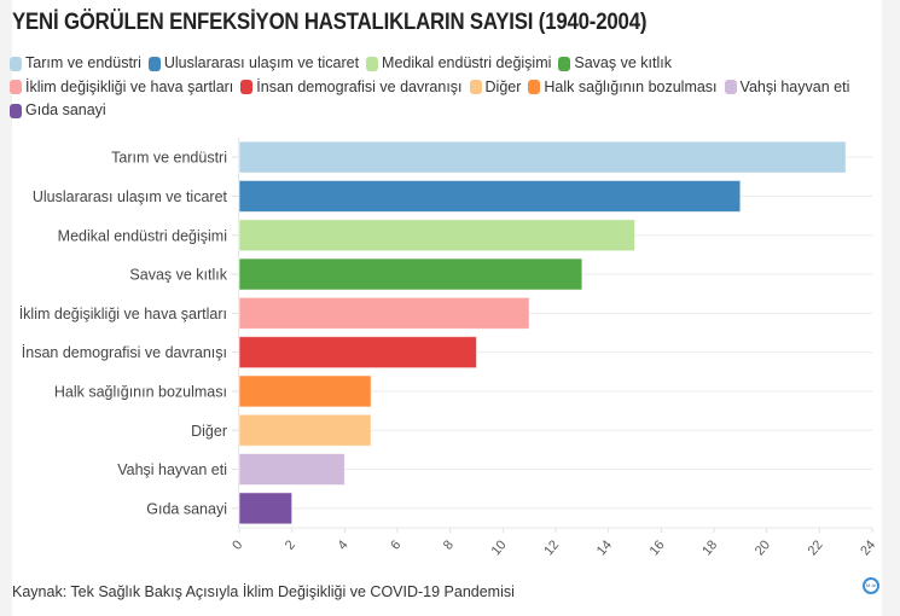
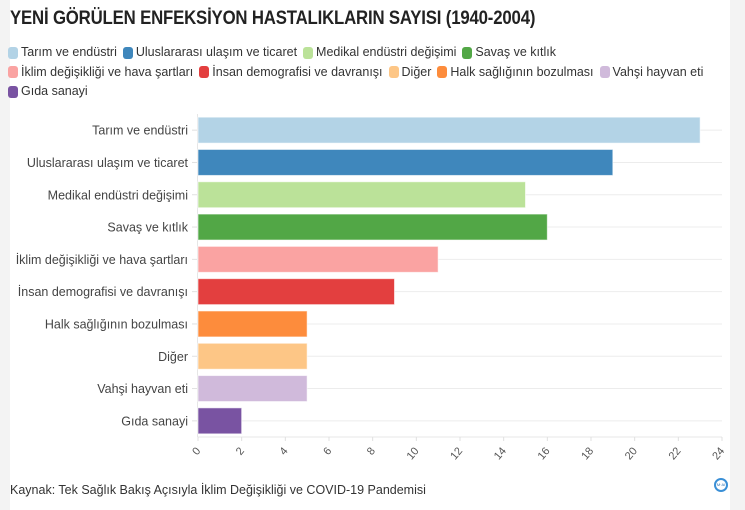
Savaş ve kıtlık: 13 -> 16
Vahşi hayvan eti: 4 -> 5
